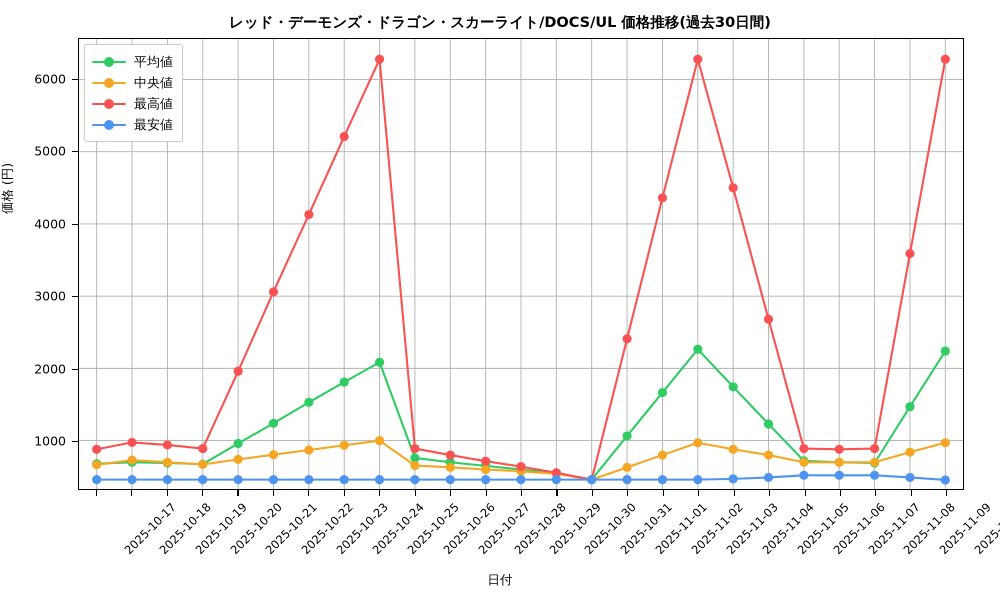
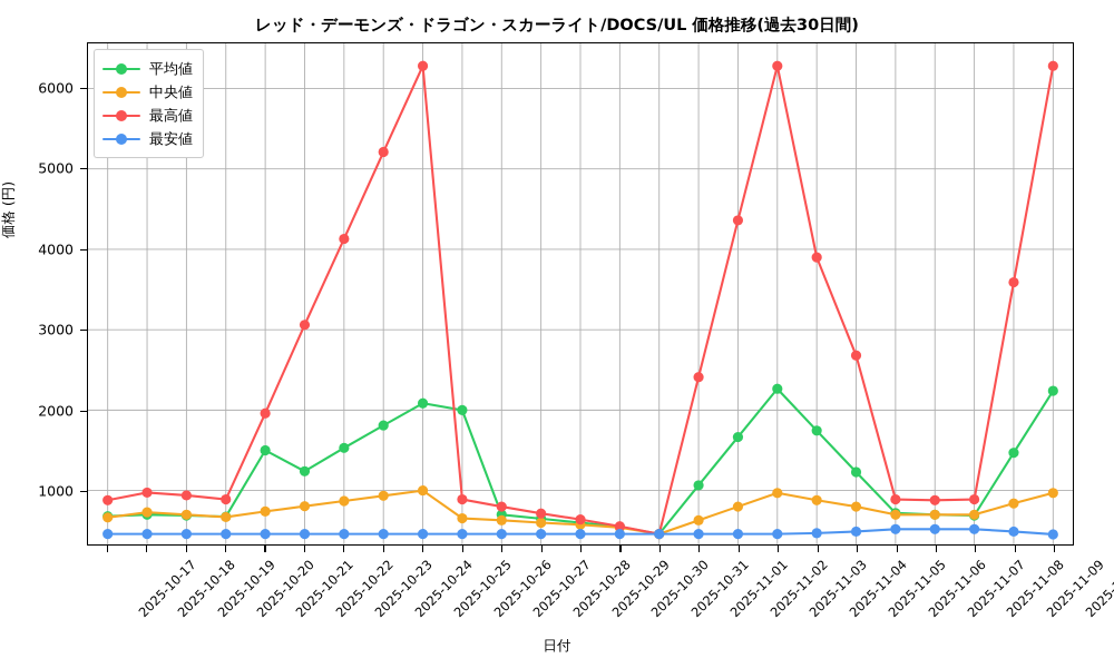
平均値/2025-10-21: 1000 -> 1500
平均値/2025-10-26: 800 -> 2000
最高値/2025-11-04: 4500 -> 3900
